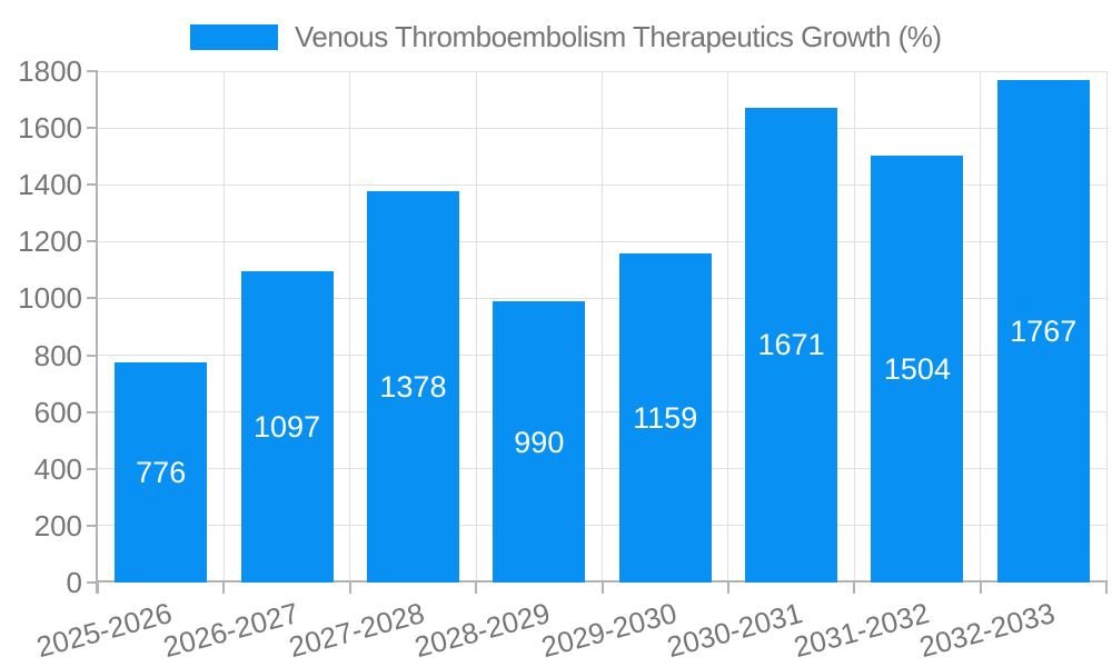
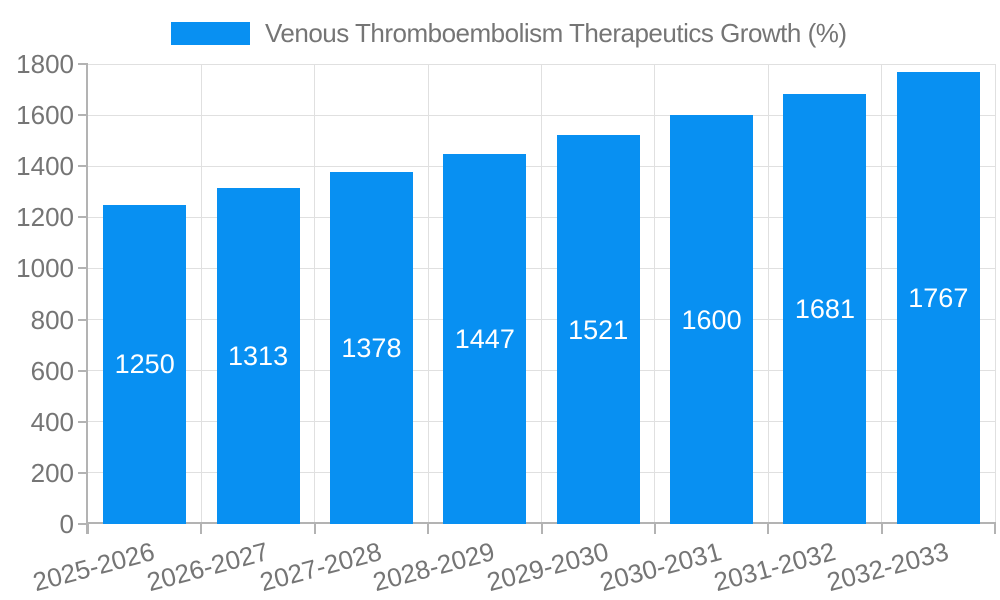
2025-2026: 776 -> 1250
2026-2027: 1097 -> 1313
2028-2029: 990 -> 1447
2029-2030: 1159 -> 1521
2030-2031: 1671 -> 1600
2031-2032: 1504 -> 1681
